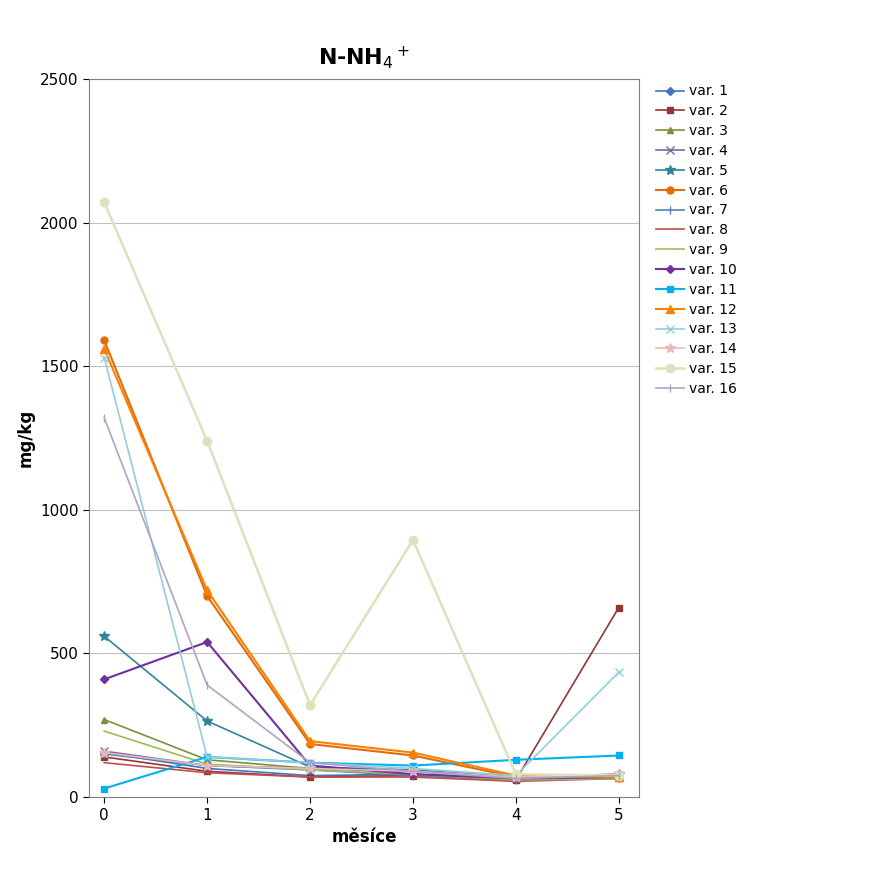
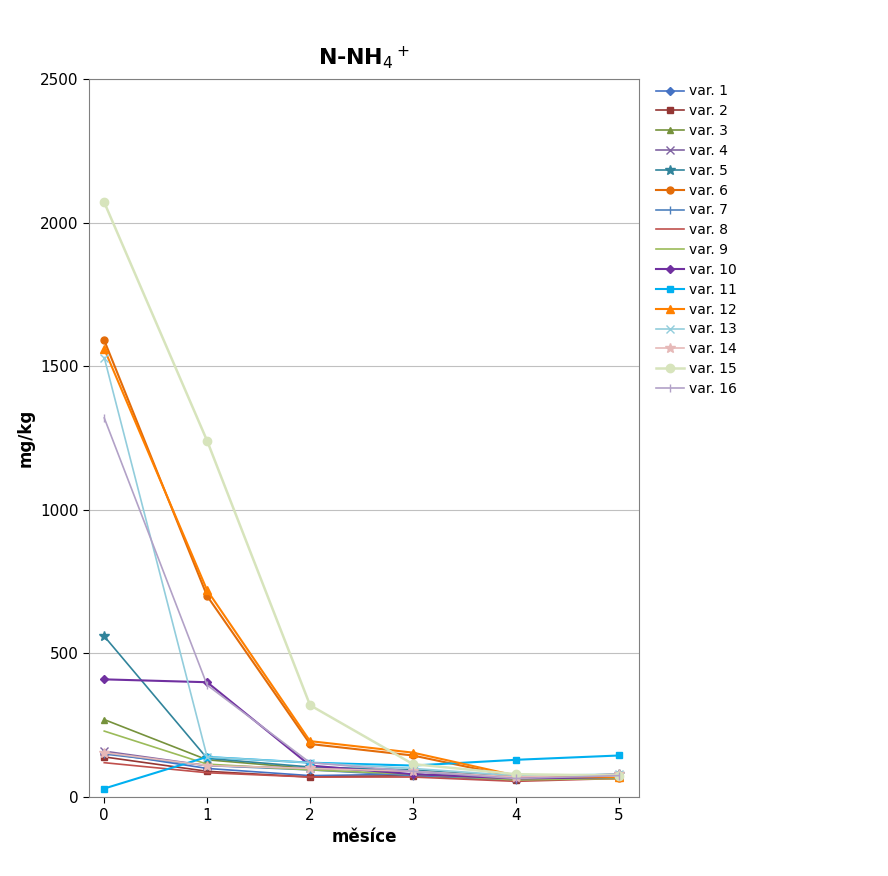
var. 5/1: 265 -> 135
var. 10/1: 540 -> 400
var. 15/3: 895 -> 115
var. 2/5: 660 -> 75
var. 13/5: 435 -> 80
